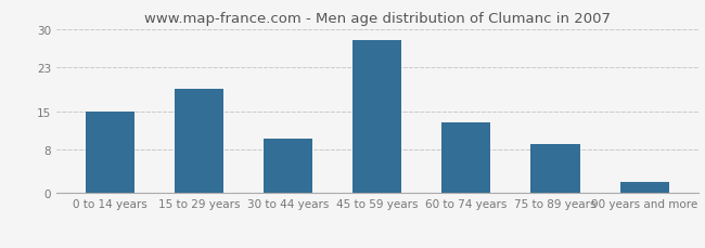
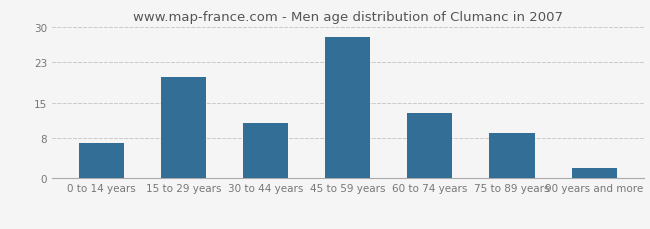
0 to 14 years: 15 -> 7
15 to 29 years: 19 -> 20
30 to 44 years: 10 -> 11
